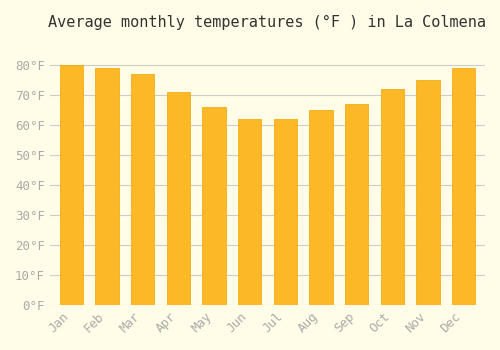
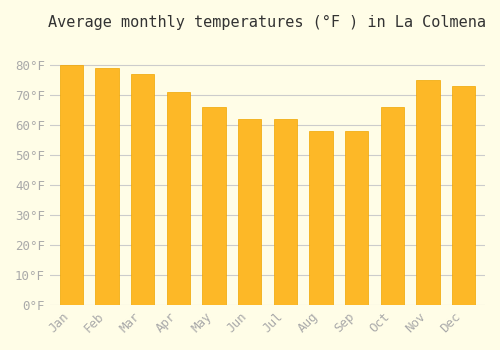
Aug: 65°F -> 58°F
Sep: 67°F -> 58°F
Oct: 72°F -> 66°F
Dec: 79°F -> 73°F
